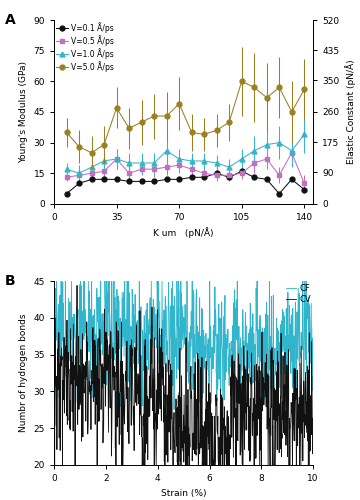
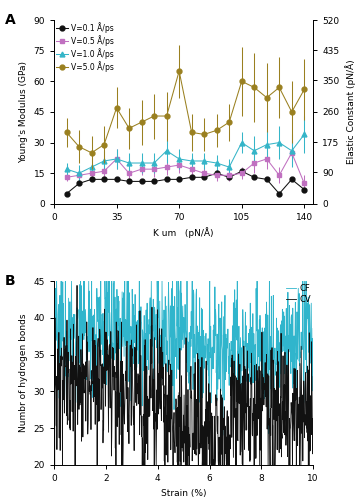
V=5.0 Å/ps/70: 49 -> 65
V=1.0 Å/ps/105: 22 -> 30
